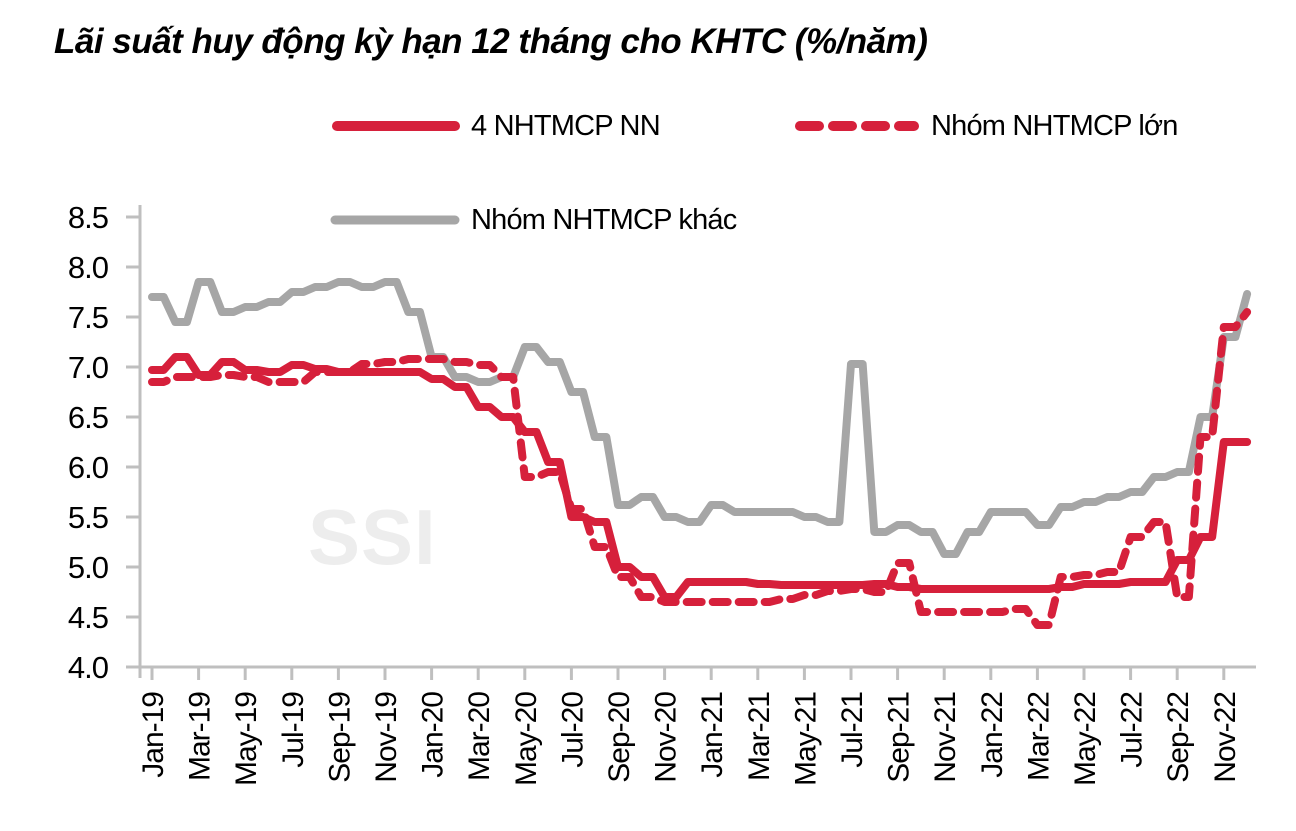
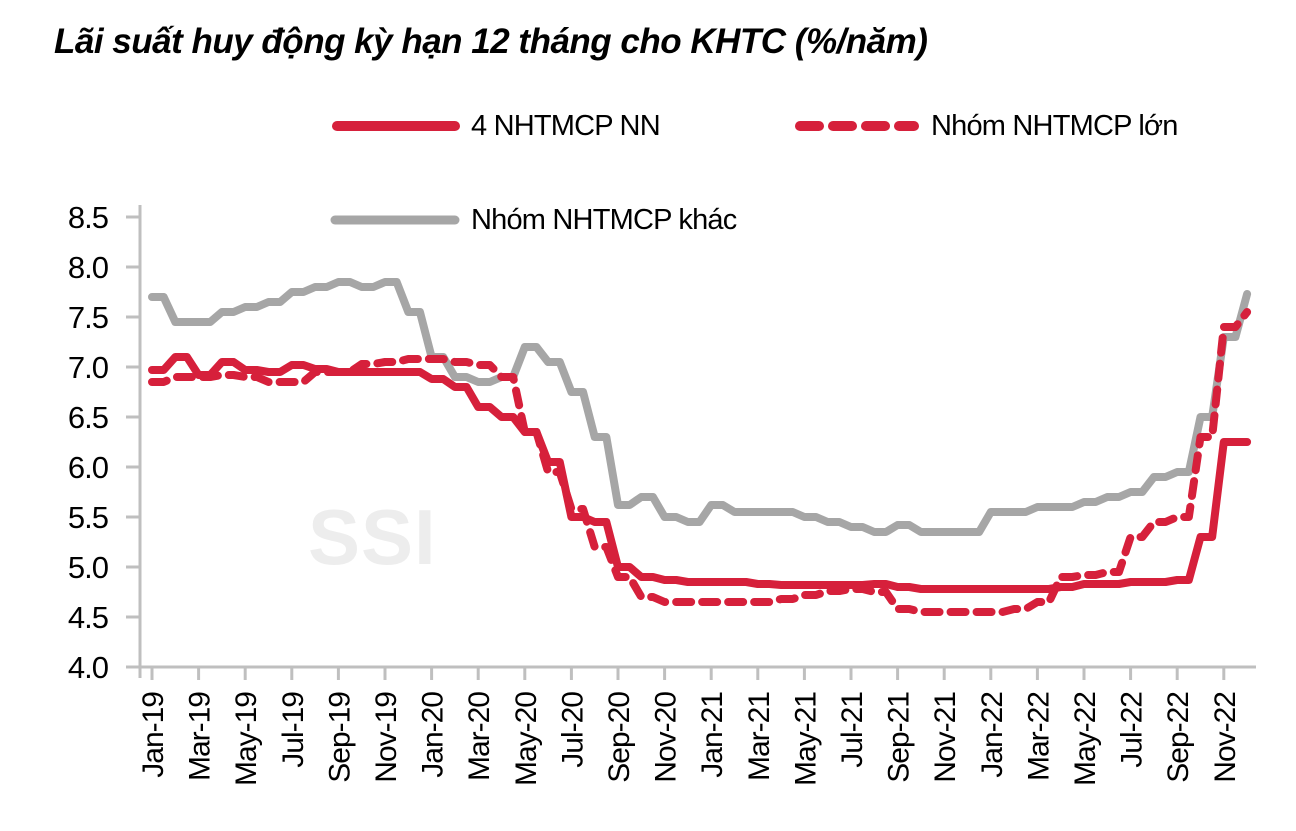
Nhóm NHTMCP khác/Mar-19: 7.85 -> 7.45
Nhóm NHTMCP lớn/May-20: 5.90 -> 6.35
4 NHTMCP NN/Nov-20: 4.70 -> 4.87
Nhóm NHTMCP khác/Jul-21: 7.03 -> 5.40
Nhóm NHTMCP lớn/Sep-21: 5.04 -> 4.58
Nhóm NHTMCP khác/Nov-21: 5.13 -> 5.35
Nhóm NHTMCP lớn/Mar-22: 4.42 -> 4.65
Nhóm NHTMCP khác/Mar-22: 5.42 -> 5.60
4 NHTMCP NN/Sep-22: 5.07 -> 4.87
Nhóm NHTMCP lớn/Sep-22: 4.70 -> 5.50
